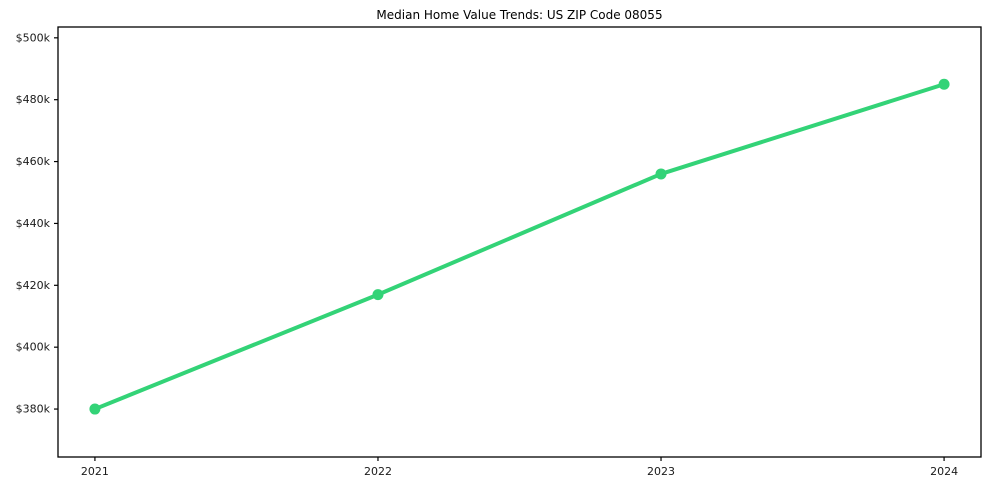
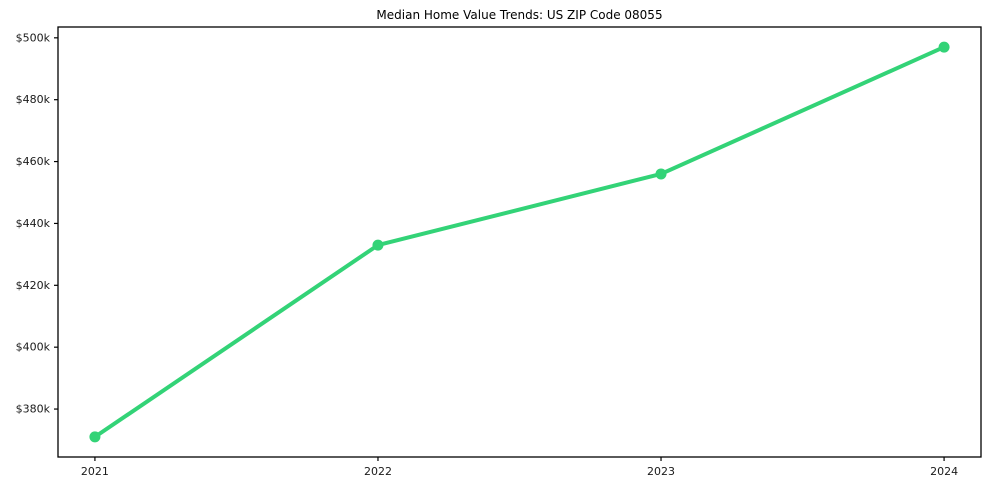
2021: $380k -> $371k
2022: $417k -> $433k
2024: $485k -> $497k
